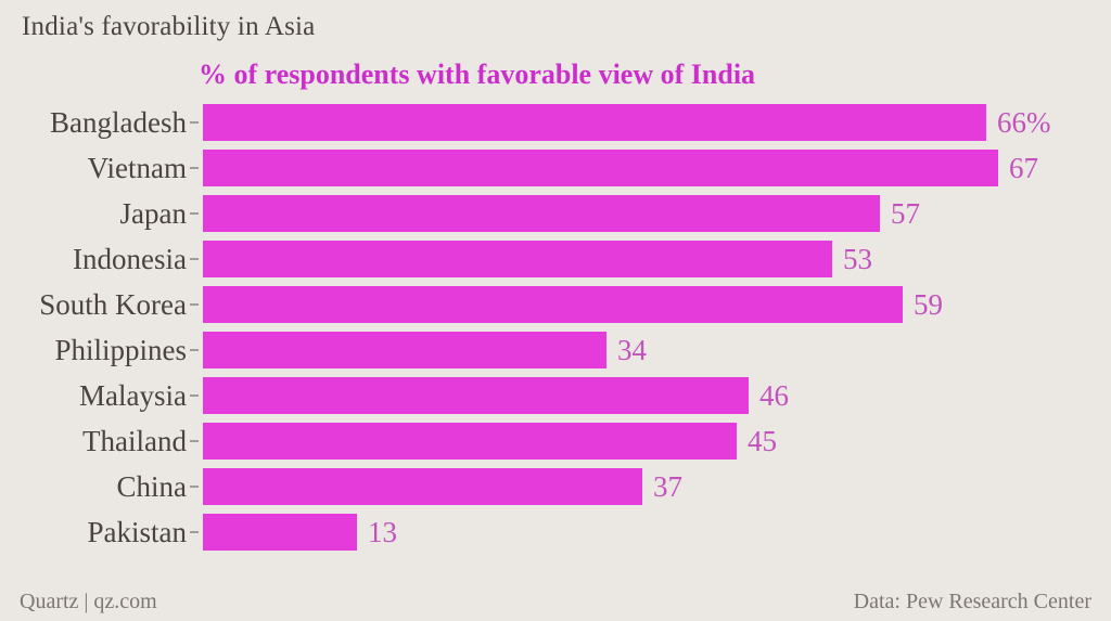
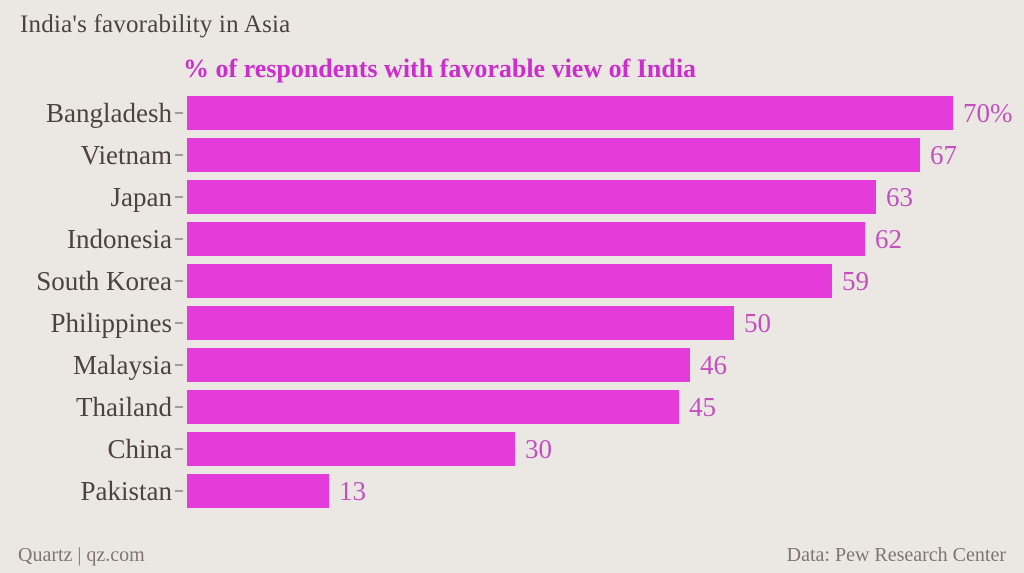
Bangladesh: 66% -> 70%
Japan: 57 -> 63
Indonesia: 53 -> 62
Philippines: 34 -> 50
China: 37 -> 30
